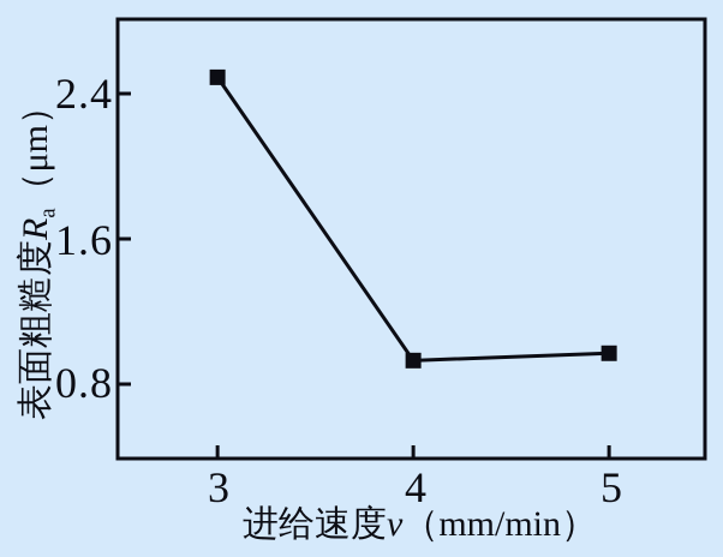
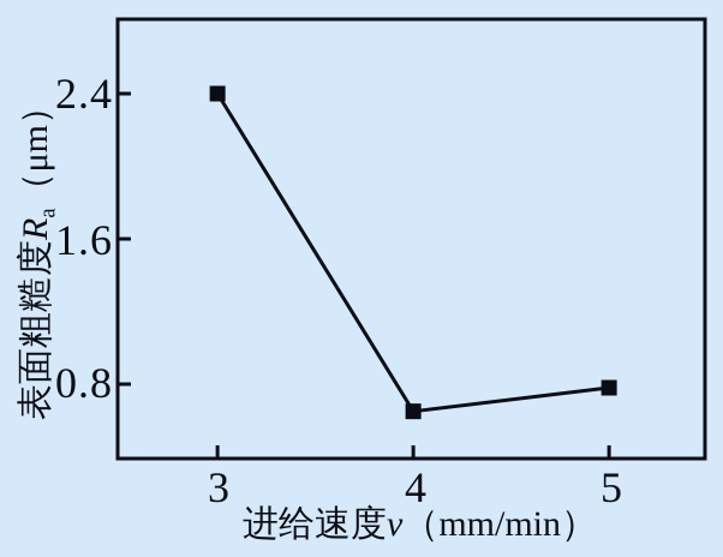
3: 2.49 -> 2.40
4: 0.93 -> 0.65
5: 0.97 -> 0.78
